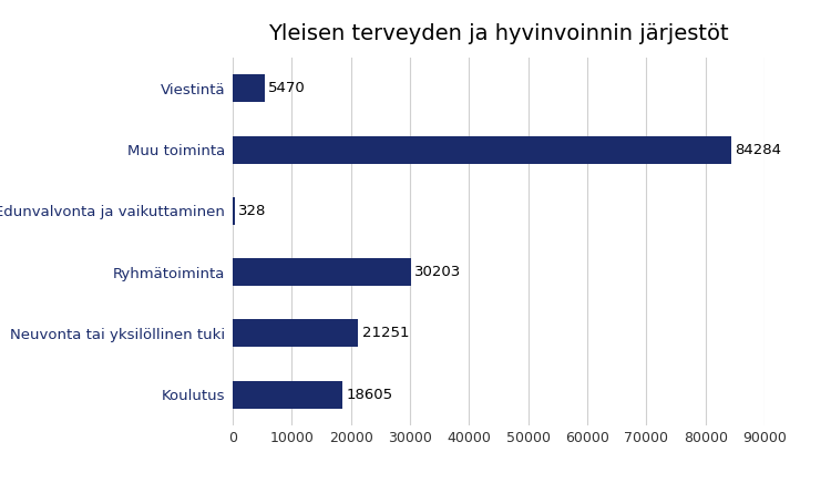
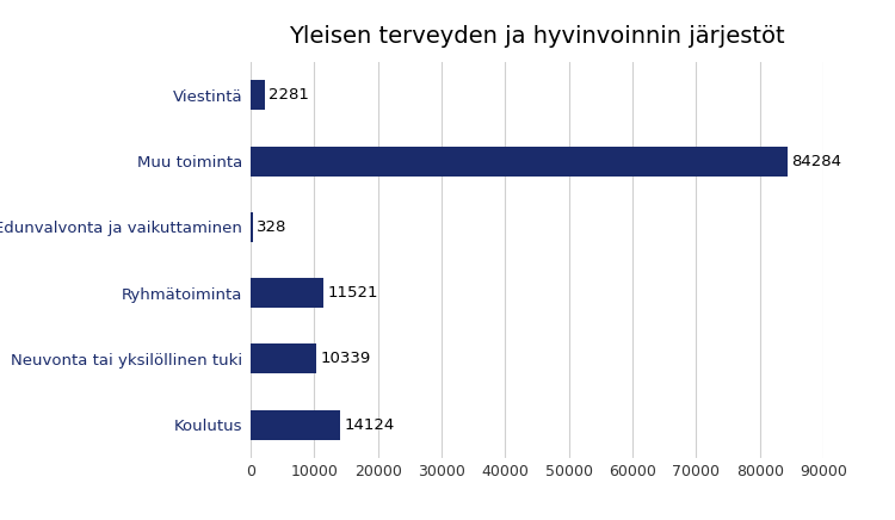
Viestintä: 5470 -> 2281
Ryhmätoiminta: 30203 -> 11521
Neuvonta tai yksilöllinen tuki: 21251 -> 10339
Koulutus: 18605 -> 14124
